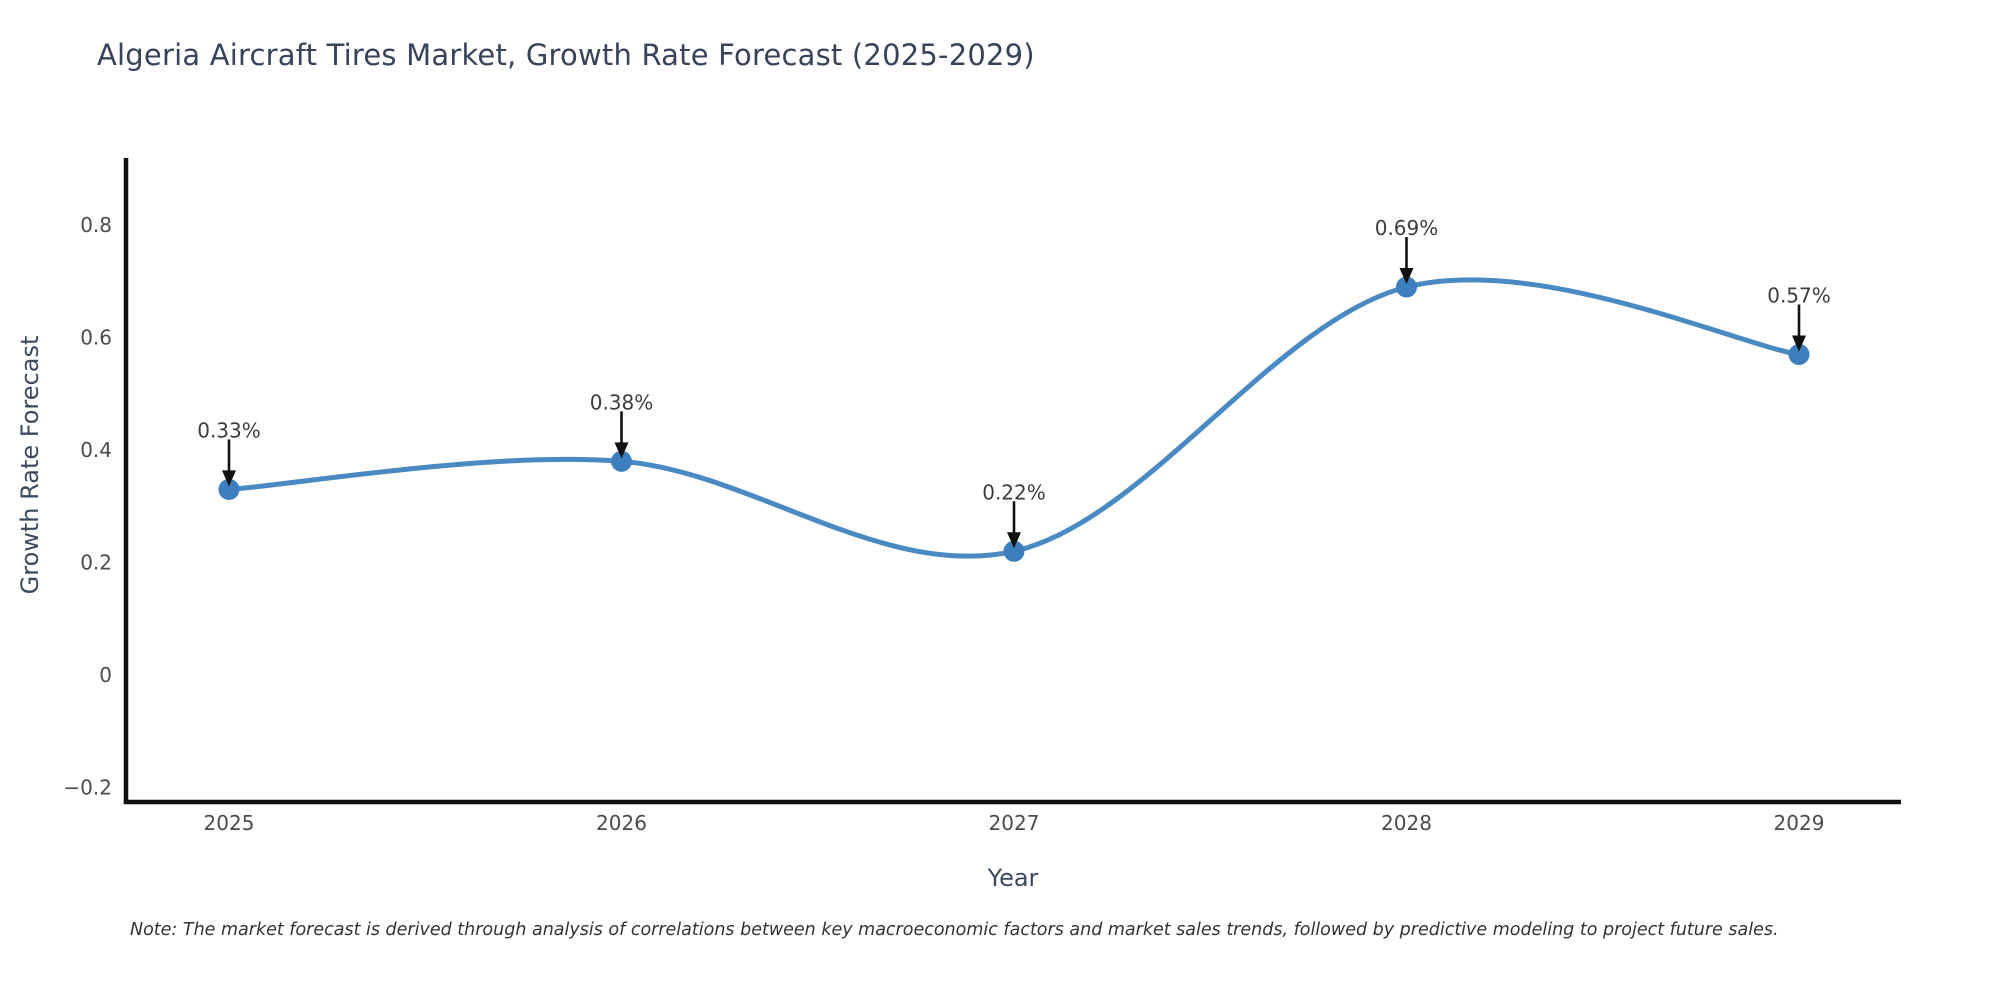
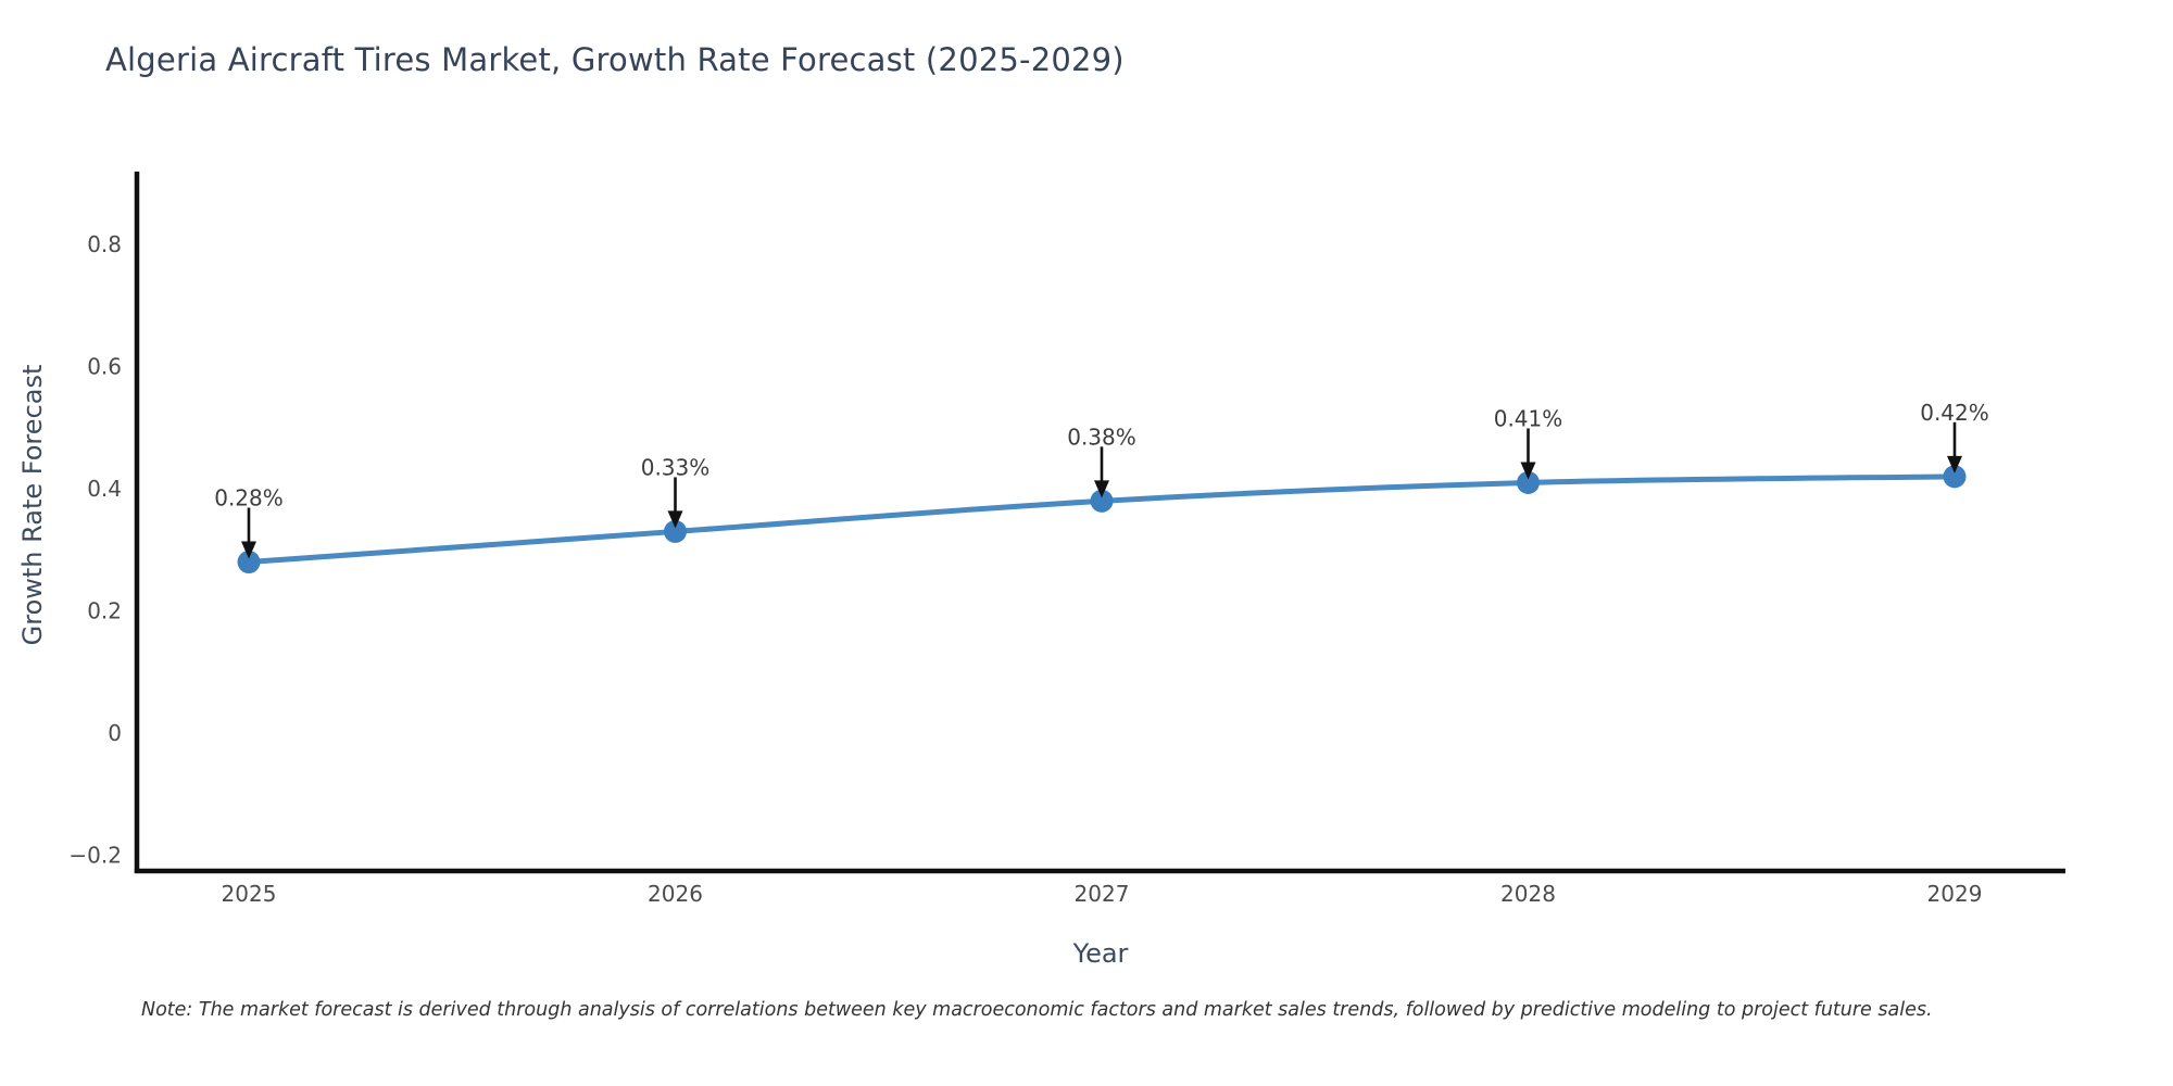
2025: 0.33% -> 0.28%
2026: 0.38% -> 0.33%
2027: 0.22% -> 0.38%
2028: 0.69% -> 0.41%
2029: 0.57% -> 0.42%
